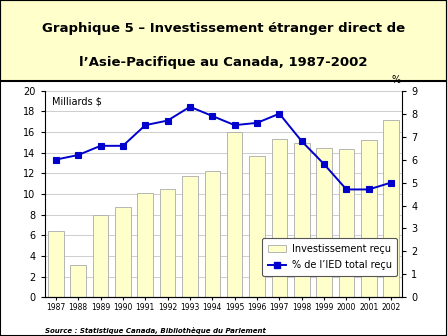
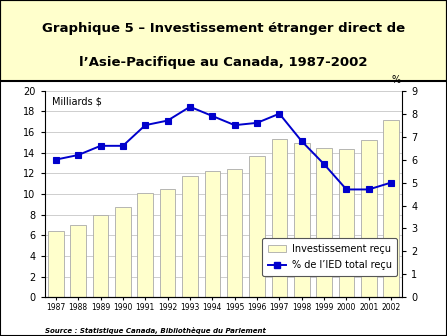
Investissement reçu/1988: 3.1 -> 7.0
Investissement reçu/1995: 16.0 -> 12.4
